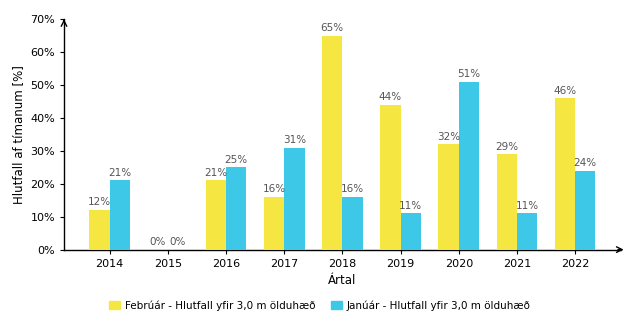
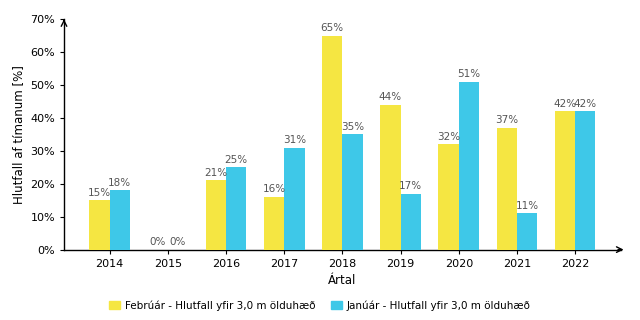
Febrúár - Hlutfall yfir 3,0 m ölduhæð/2014: 12% -> 15%
Janúár - Hlutfall yfir 3,0 m ölduhæð/2014: 21% -> 18%
Janúár - Hlutfall yfir 3,0 m ölduhæð/2018: 16% -> 35%
Janúár - Hlutfall yfir 3,0 m ölduhæð/2019: 11% -> 17%
Febrúár - Hlutfall yfir 3,0 m ölduhæð/2021: 29% -> 37%
Febrúár - Hlutfall yfir 3,0 m ölduhæð/2022: 46% -> 42%
Janúár - Hlutfall yfir 3,0 m ölduhæð/2022: 24% -> 42%
